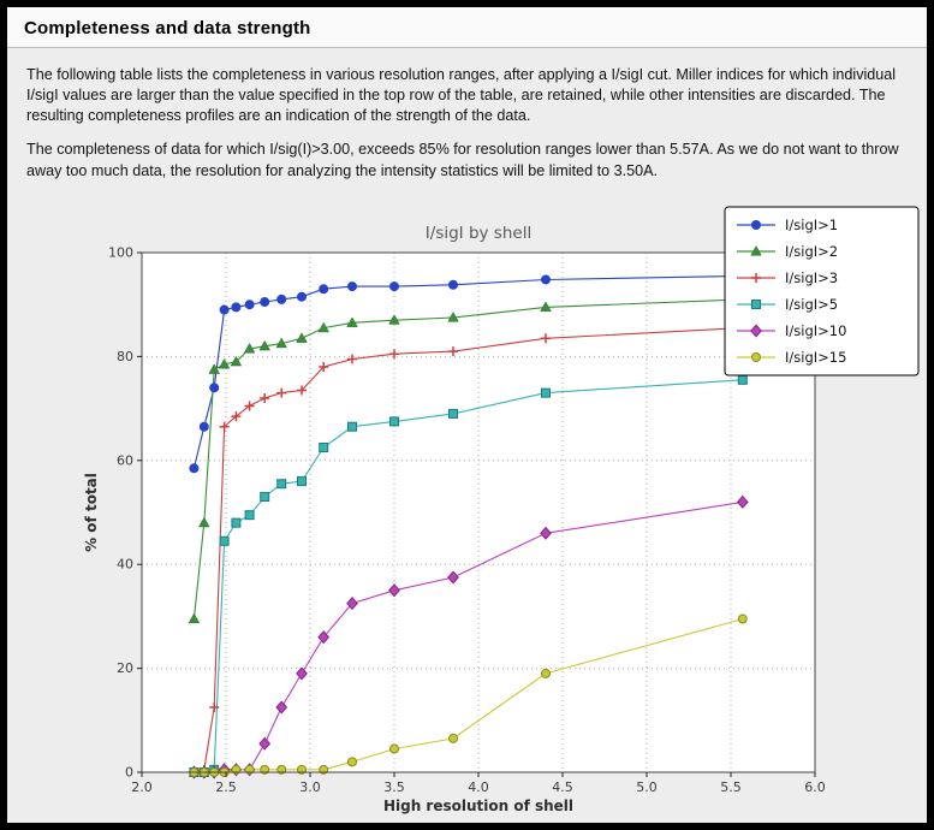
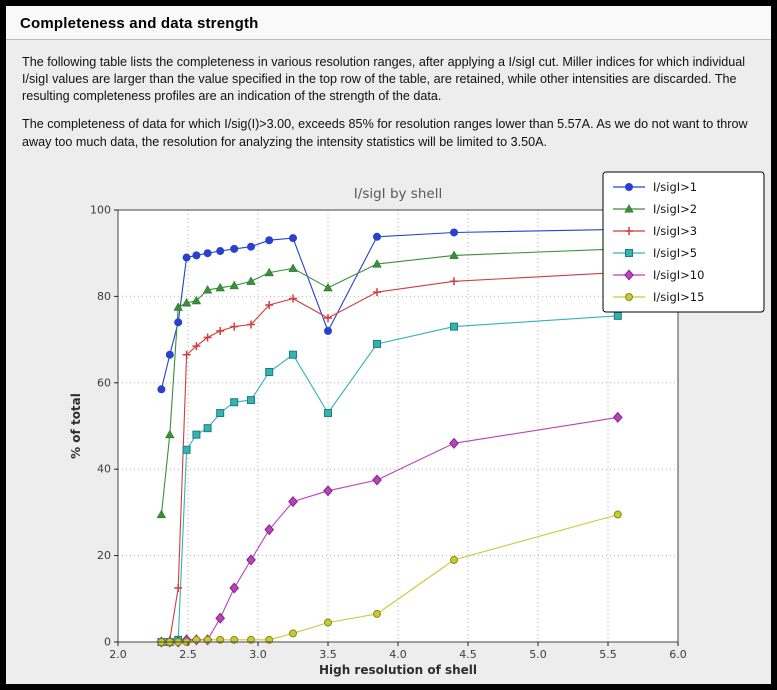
I/sigI>1/3.5: 94 -> 72
I/sigI>2/3.5: 87 -> 82
I/sigI>3/3.5: 80 -> 75
I/sigI>5/3.5: 68 -> 53
